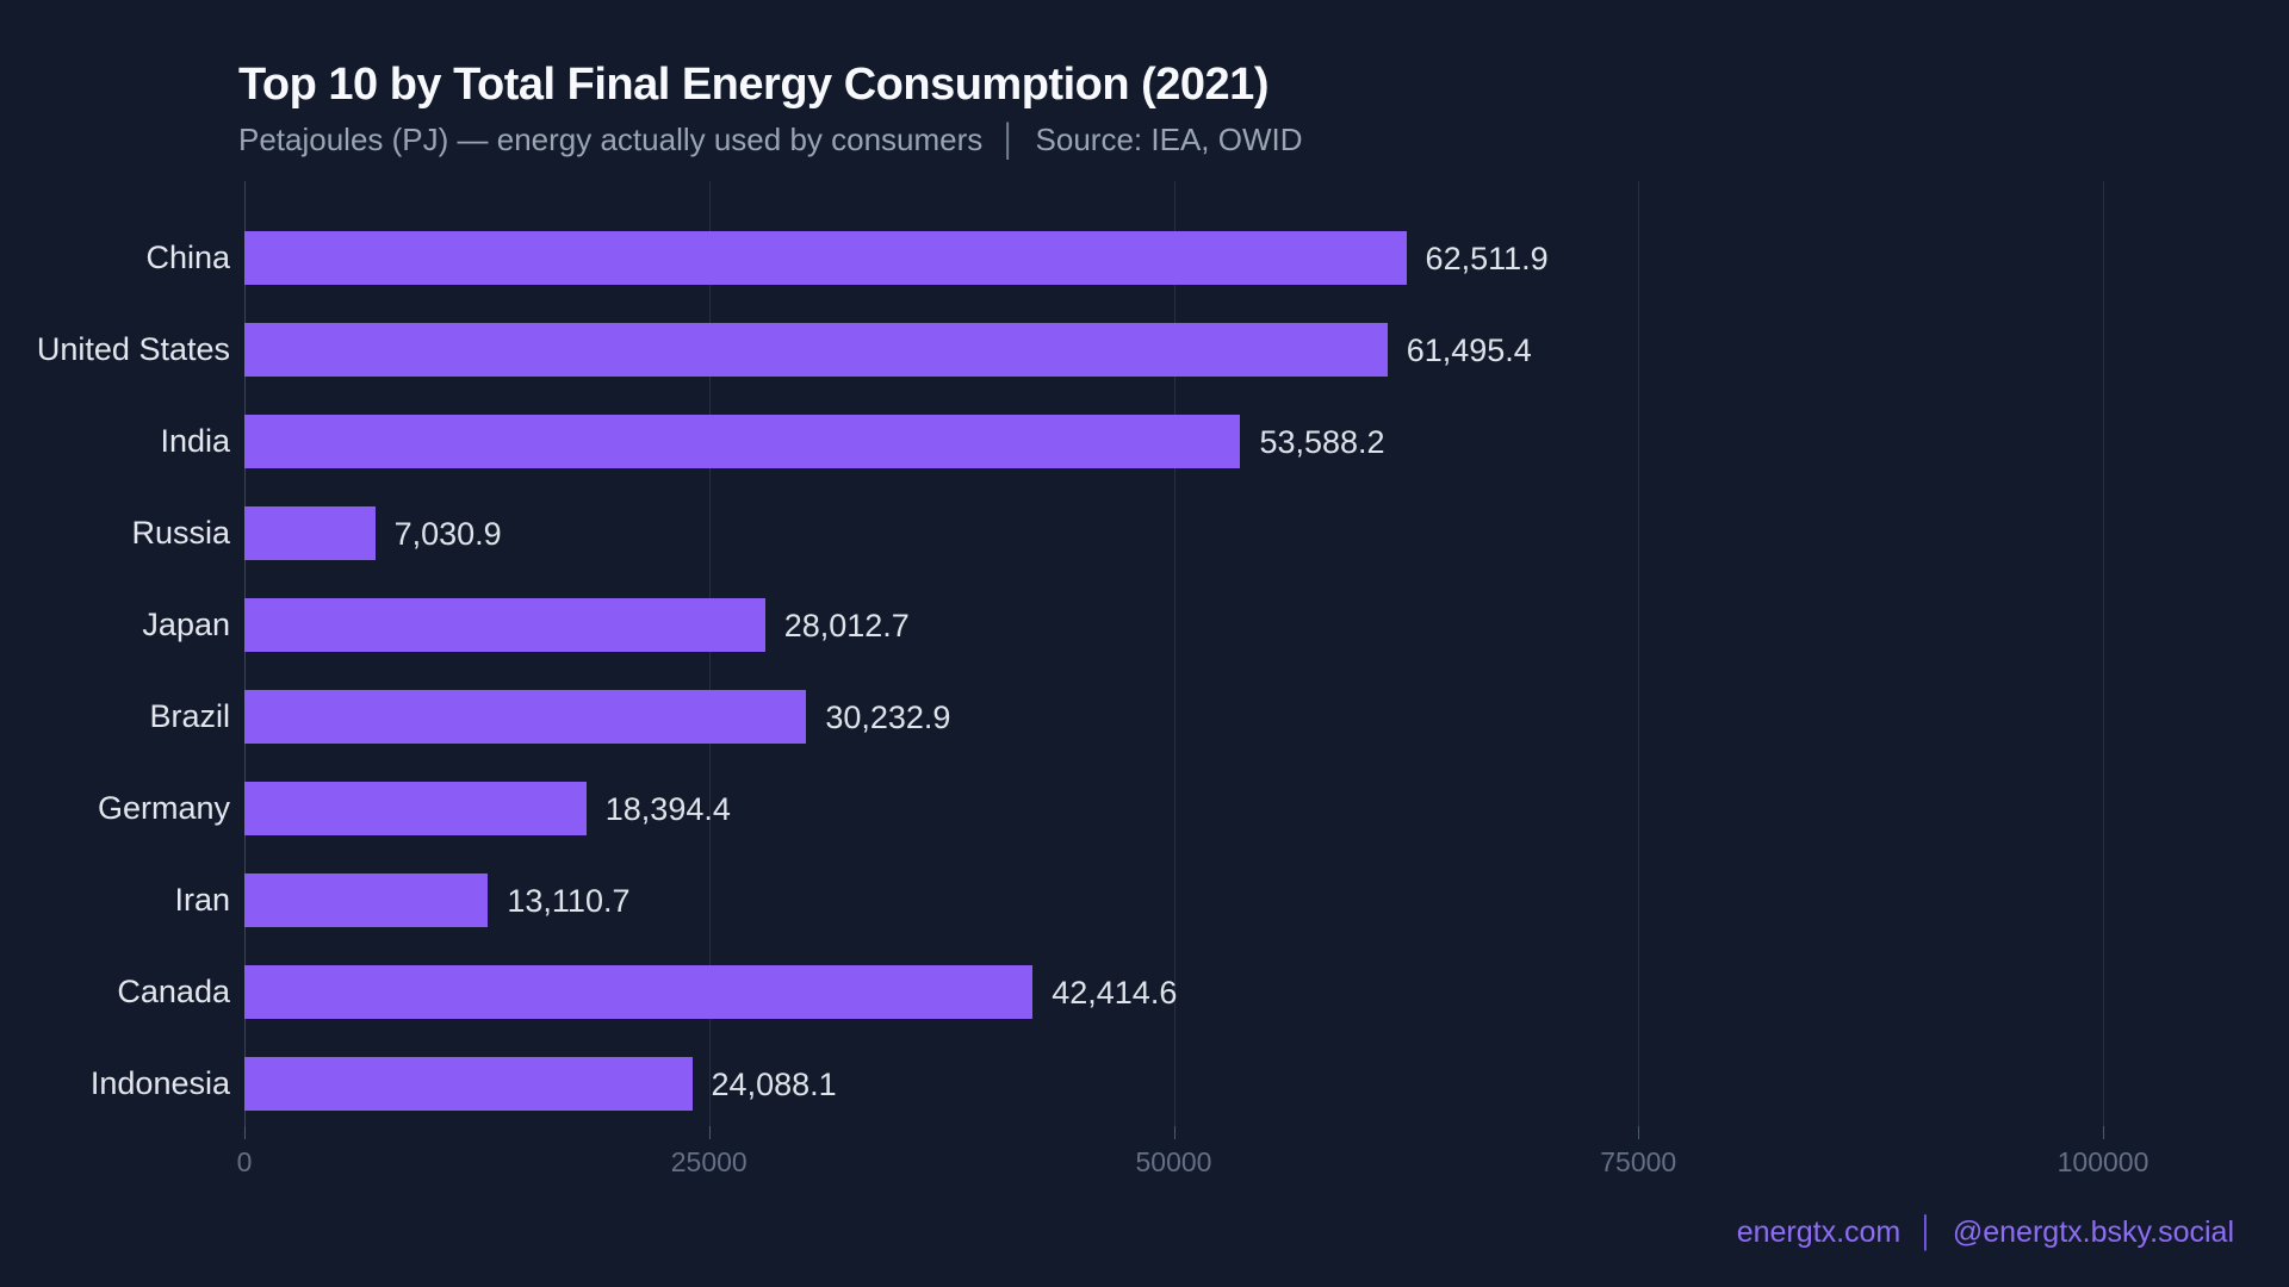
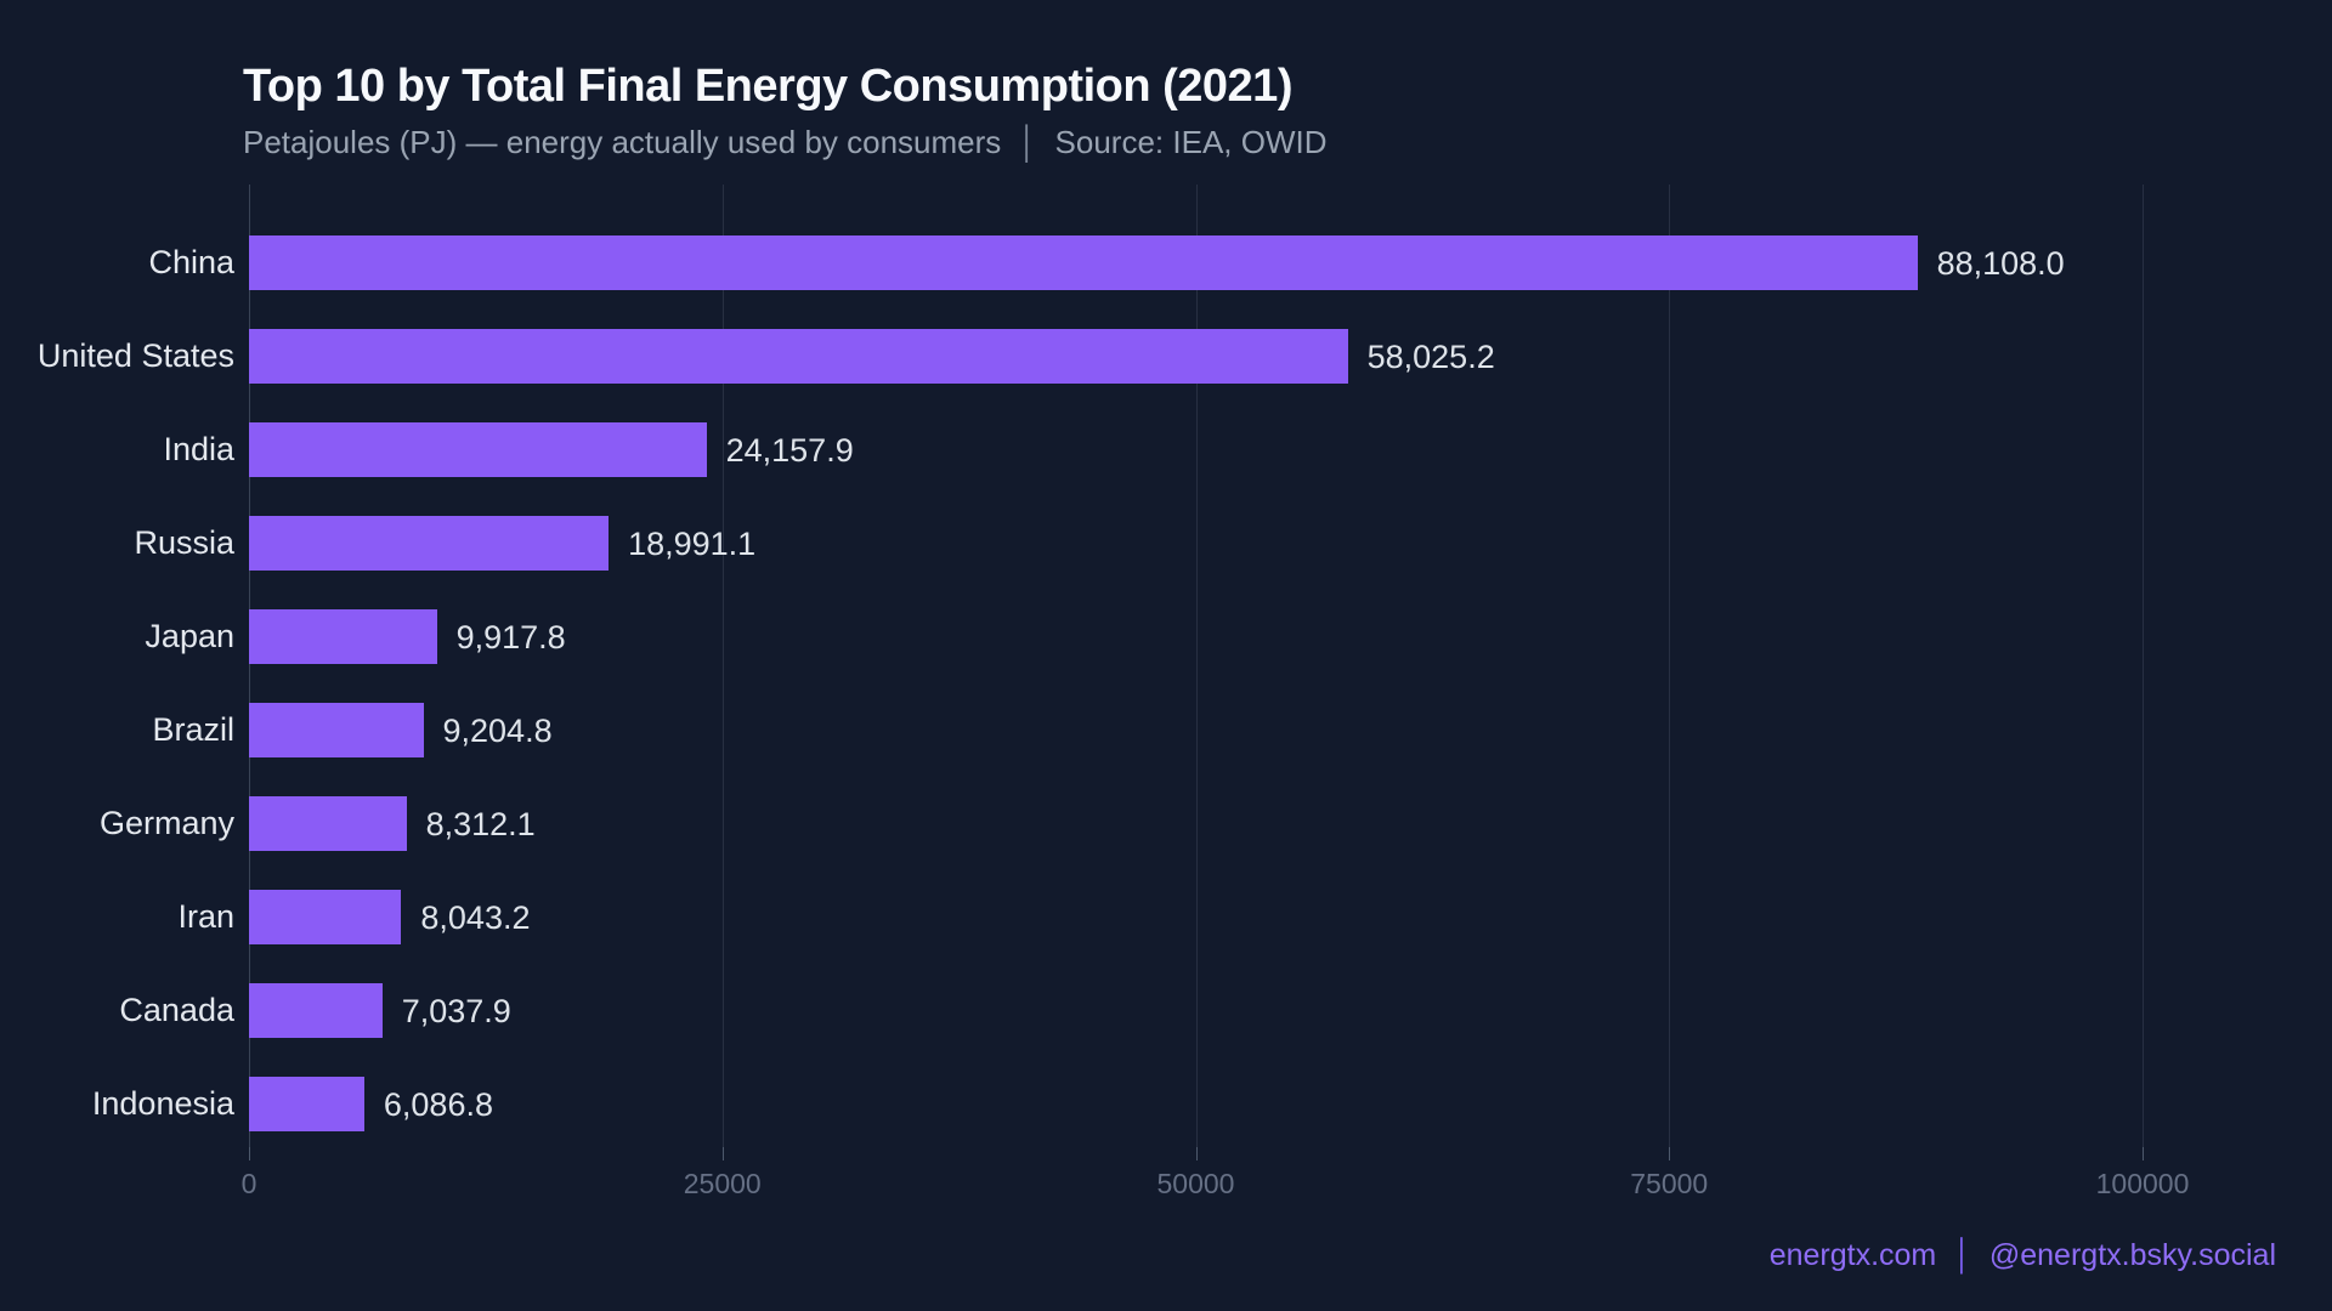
China: 62,511.9 -> 88,108.0
United States: 61,495.4 -> 58,025.2
India: 53,588.2 -> 24,157.9
Russia: 7,030.9 -> 18,991.1
Japan: 28,012.7 -> 9,917.8
Brazil: 30,232.9 -> 9,204.8
Germany: 18,394.4 -> 8,312.1
Iran: 13,110.7 -> 8,043.2
Canada: 42,414.6 -> 7,037.9
Indonesia: 24,088.1 -> 6,086.8
